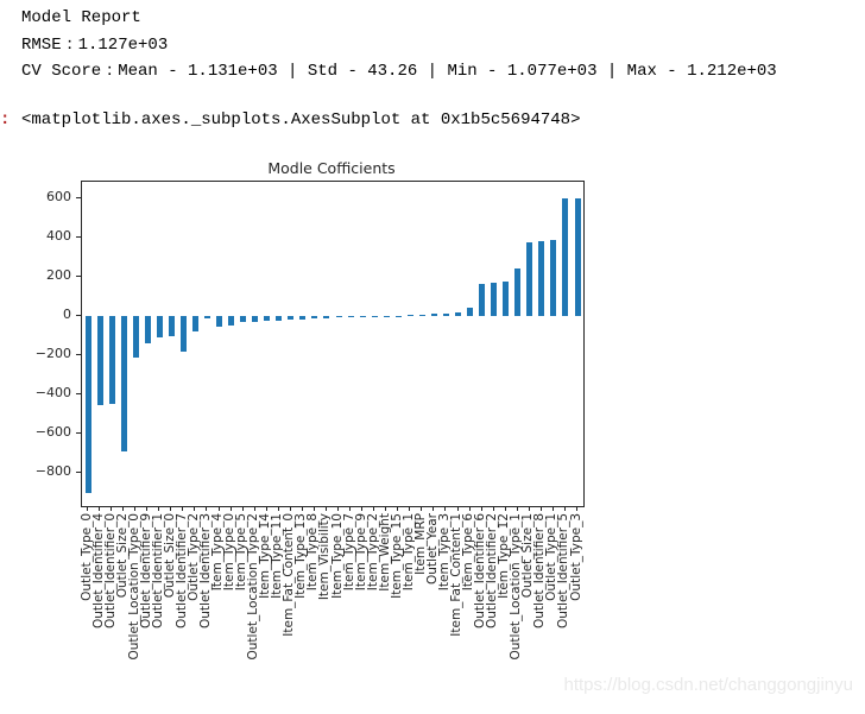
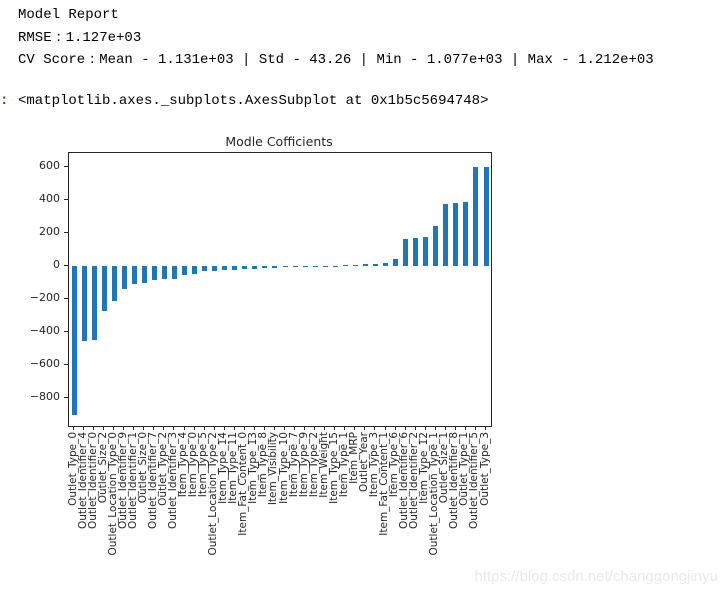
Outlet_Size_2: -690 -> -270
Outlet_Identifier_7: -180 -> -80
Outlet_Identifier_3: -10 -> -80
